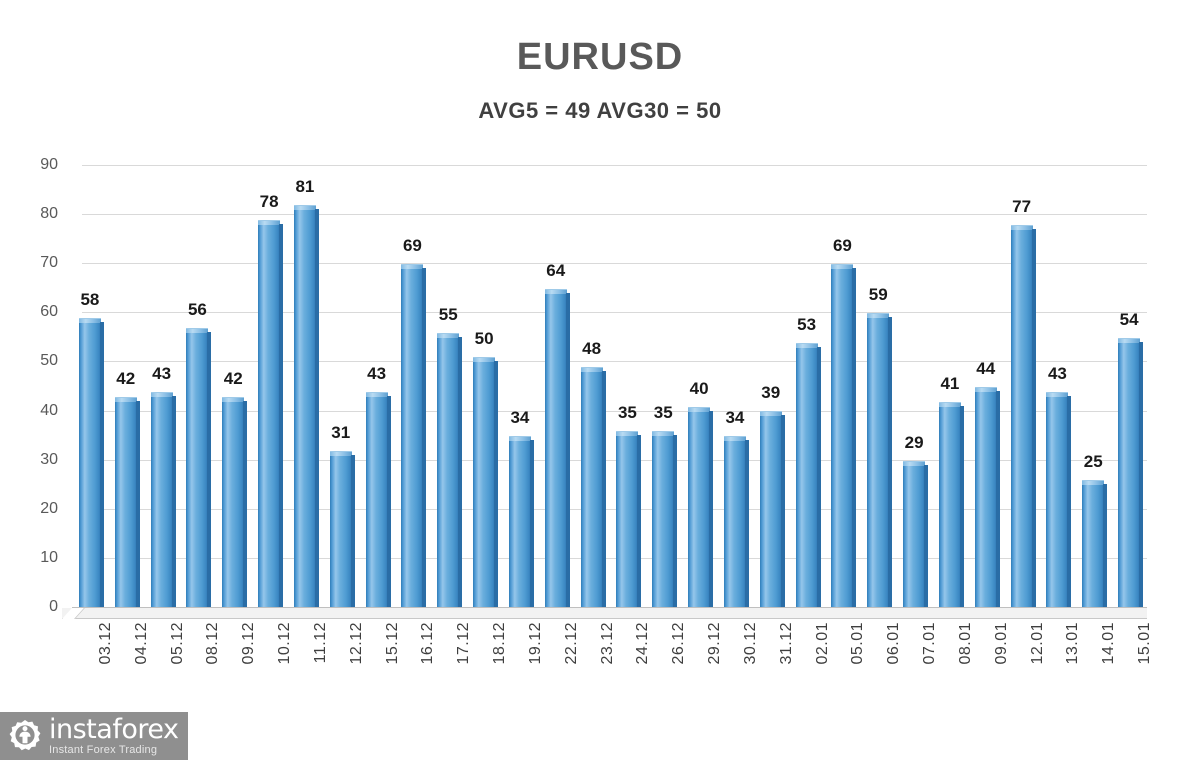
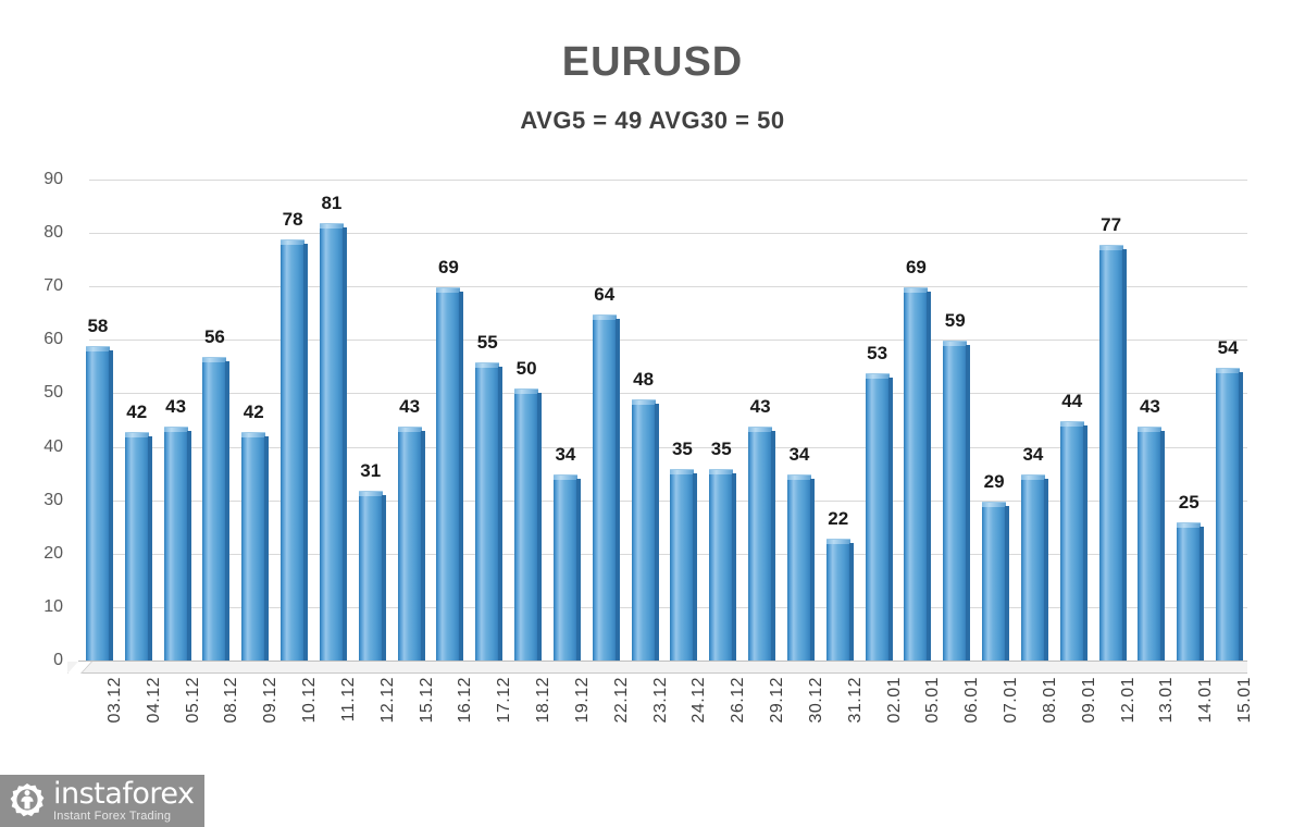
29.12: 40 -> 43
31.12: 39 -> 22
08.01: 41 -> 34
